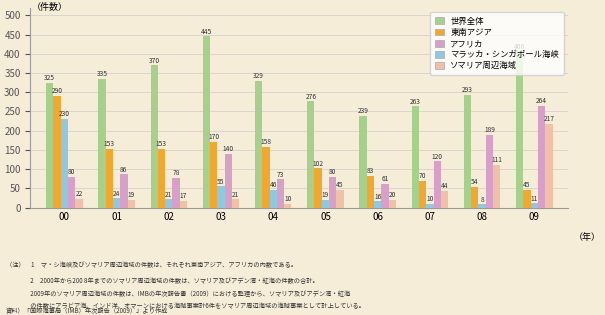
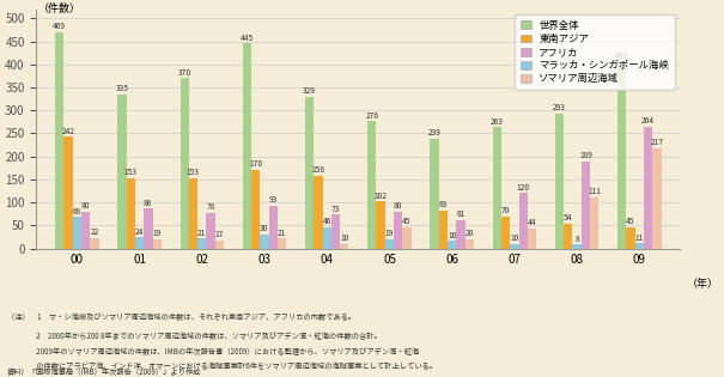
世界全体/00: 325 -> 469
東南アジア/00: 290 -> 242
マラッカ・シンガポール海峡/00: 230 -> 68
マラッカ・シンガポール海峡/03: 55 -> 30
アフリカ/03: 140 -> 93
